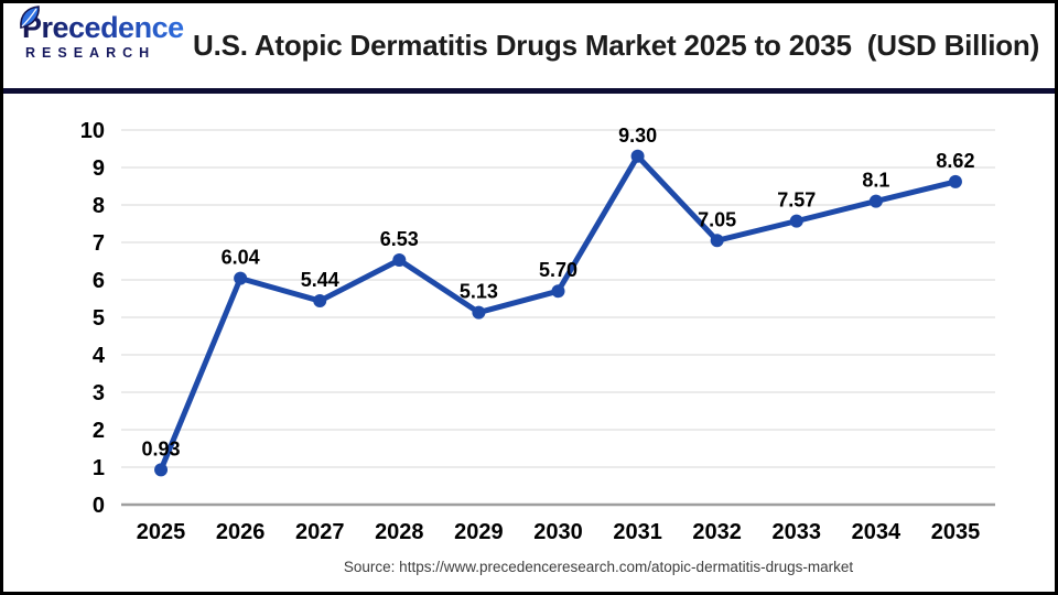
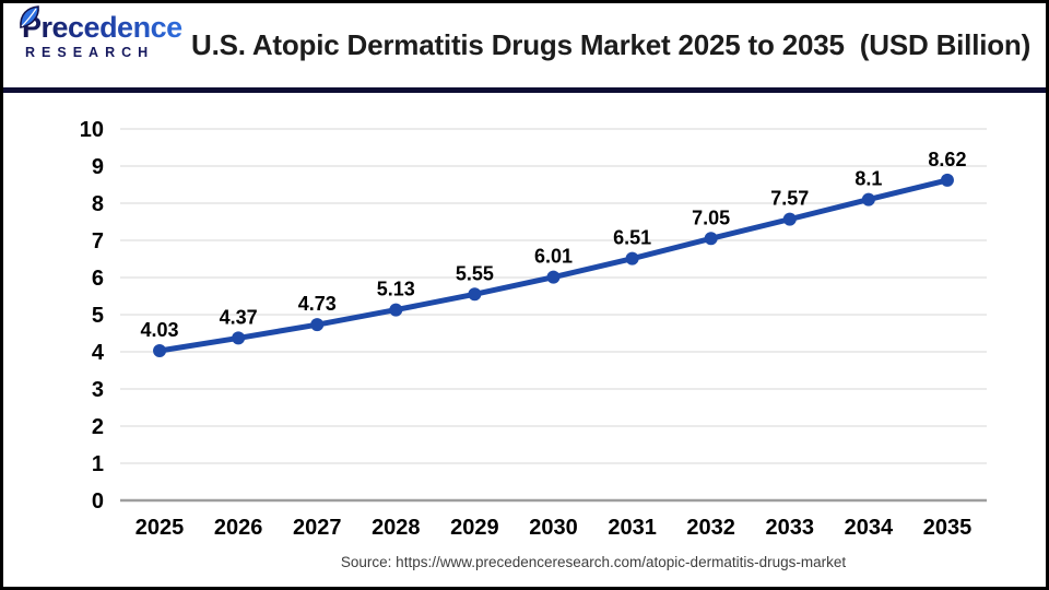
2025: 0.93 -> 4.03
2026: 6.04 -> 4.37
2027: 5.44 -> 4.73
2028: 6.53 -> 5.13
2029: 5.13 -> 5.55
2030: 5.70 -> 6.01
2031: 9.30 -> 6.51
